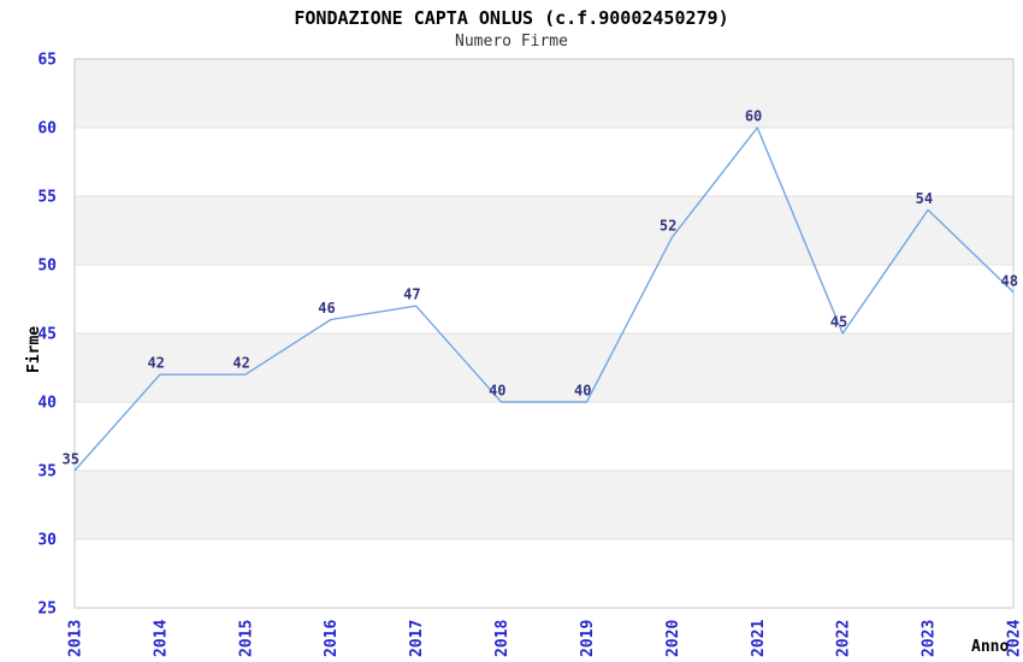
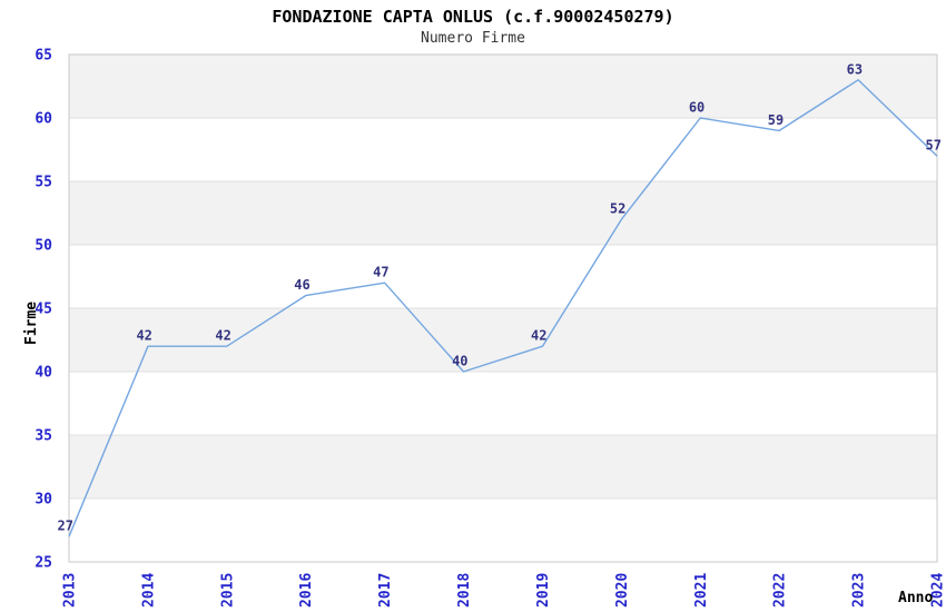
2013: 35 -> 27
2019: 40 -> 42
2022: 45 -> 59
2023: 54 -> 63
2024: 48 -> 57
